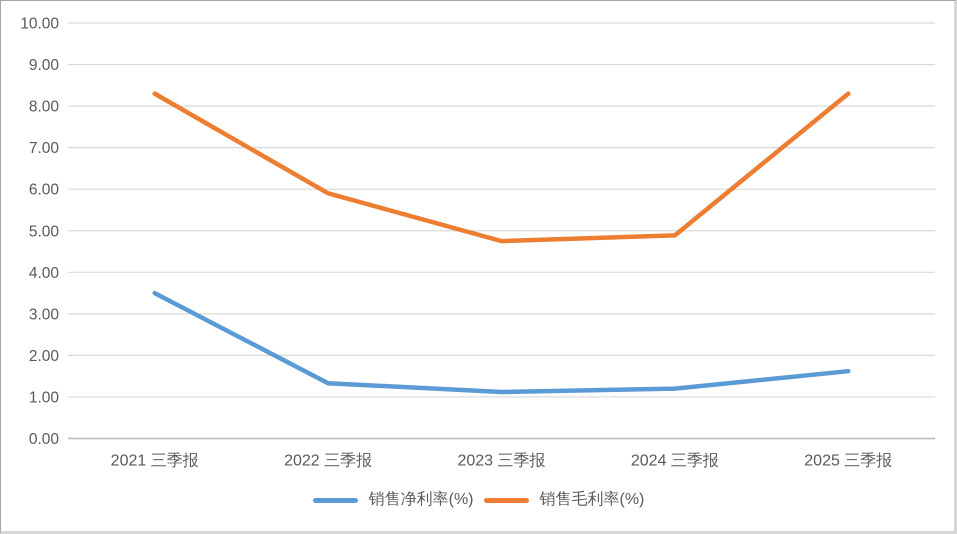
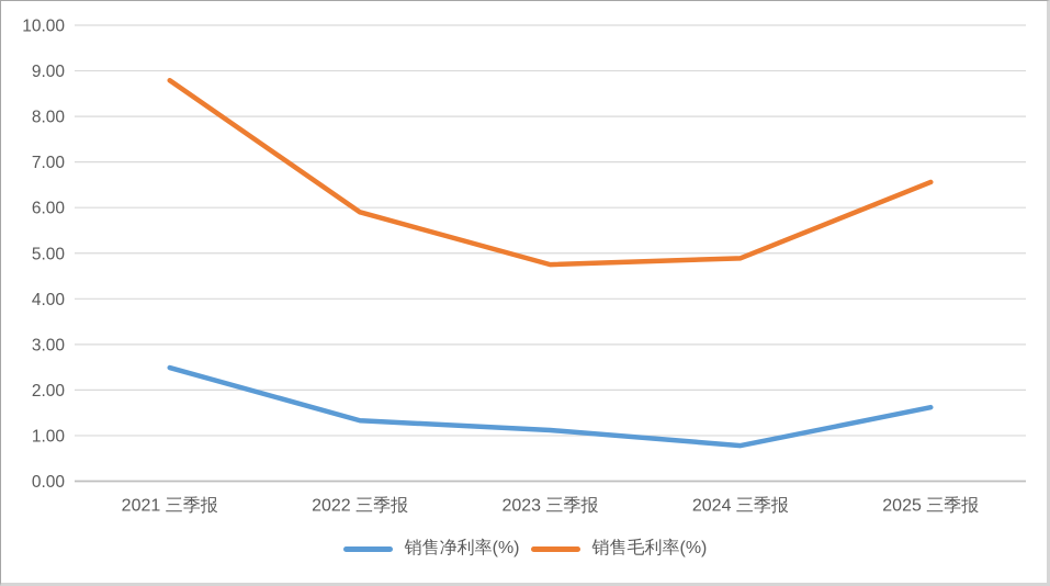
销售净利率(%)/2021 三季报: 3.5 -> 2.5
销售毛利率(%)/2021 三季报: 8.3 -> 8.8
销售净利率(%)/2024 三季报: 1.2 -> 0.8
销售毛利率(%)/2025 三季报: 8.3 -> 6.6
